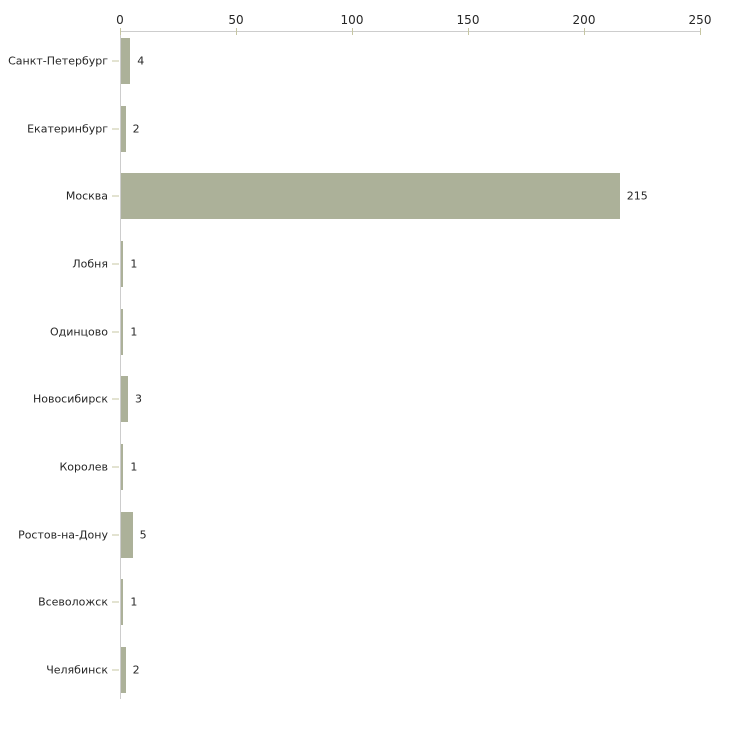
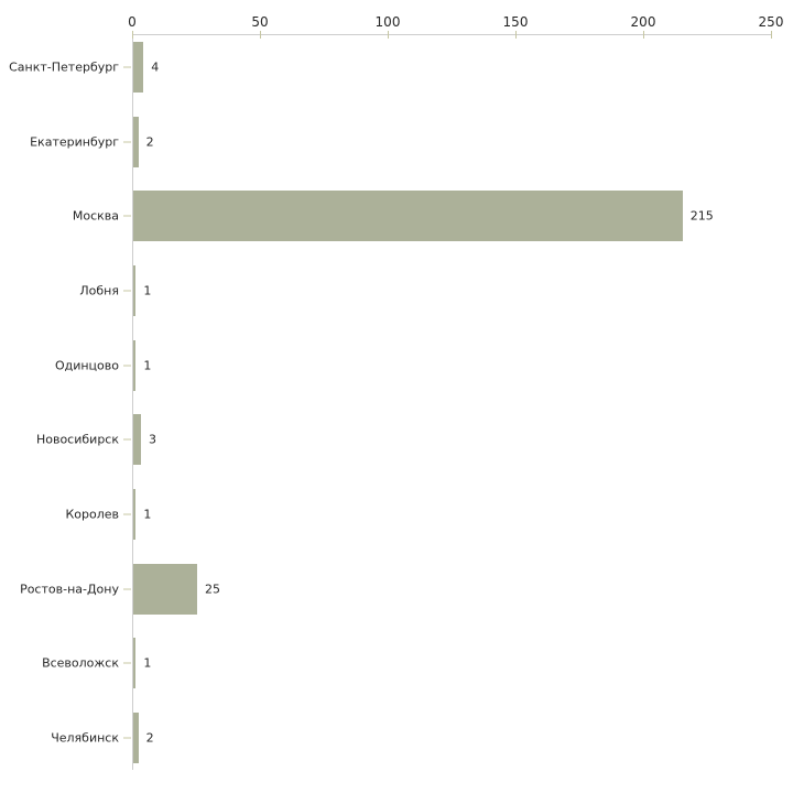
Ростов-на-Дону: 5 -> 25
